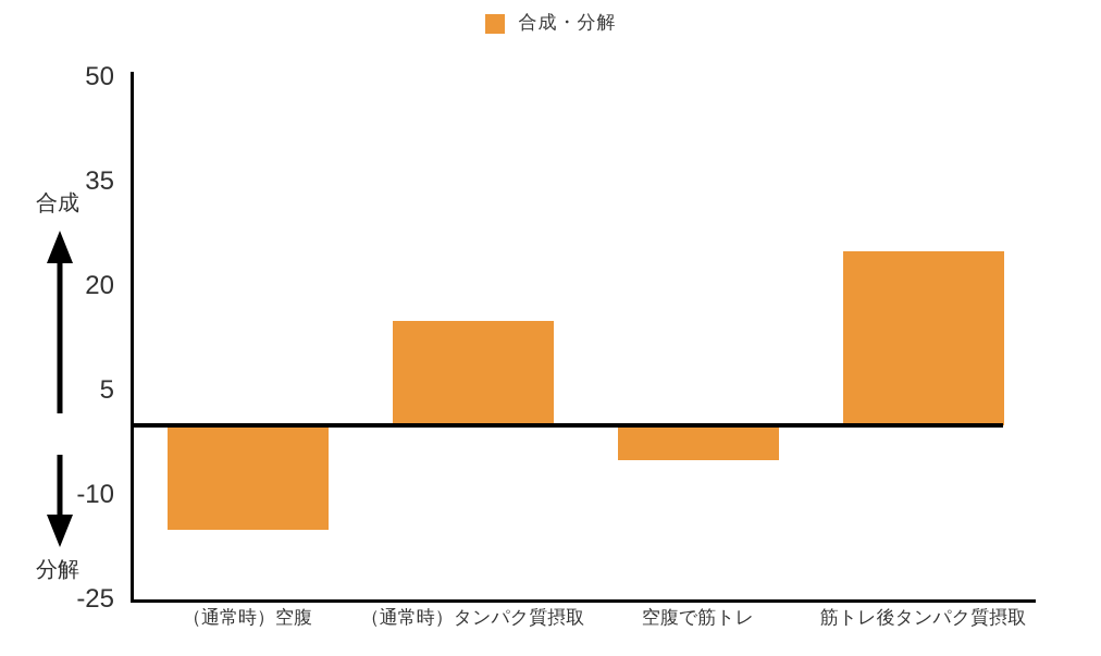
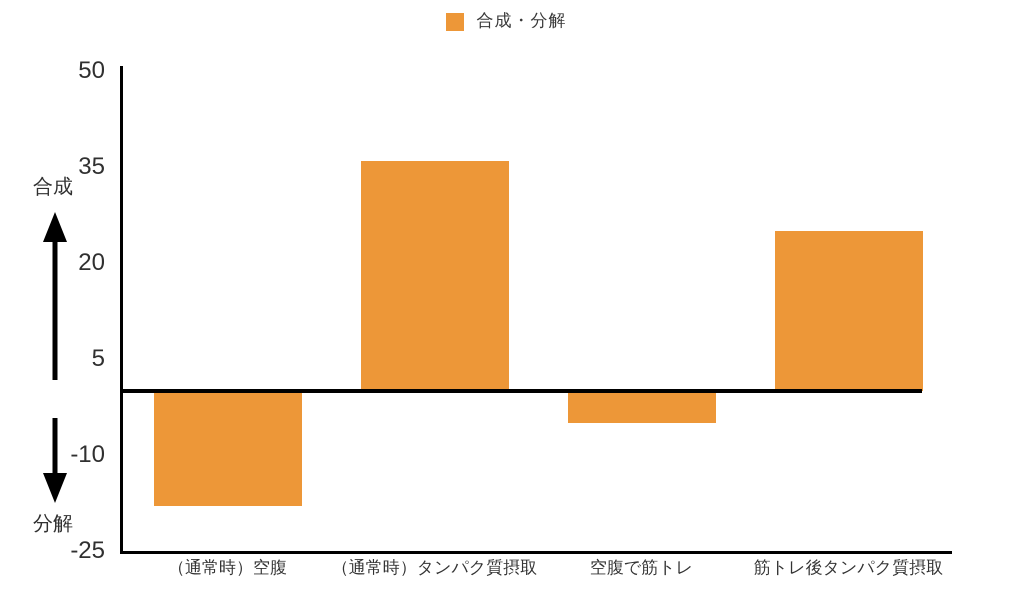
（通常時）空腹: -15 -> -18
（通常時）タンパク質摂取: 15 -> 36
